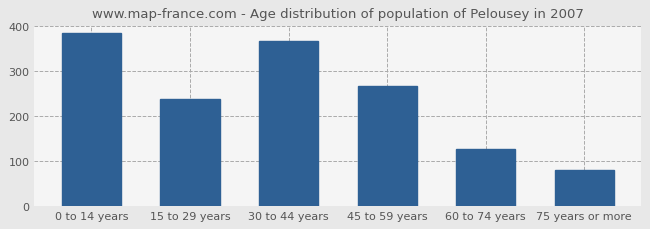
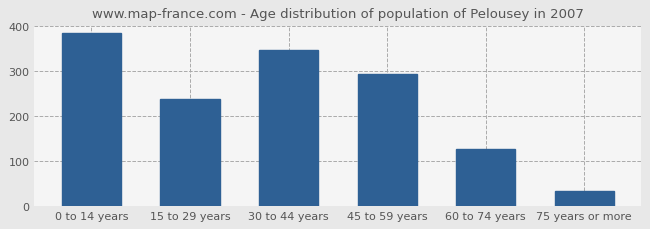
30 to 44 years: 365 -> 347
45 to 59 years: 265 -> 292
75 years or more: 80 -> 33
